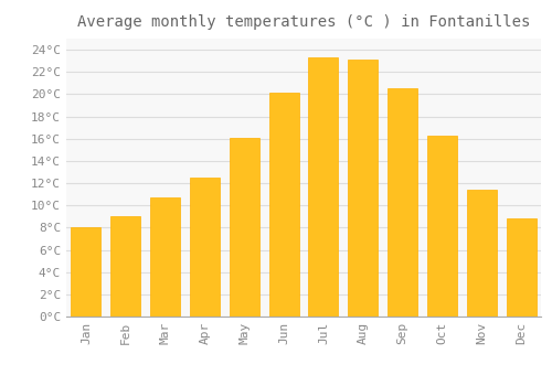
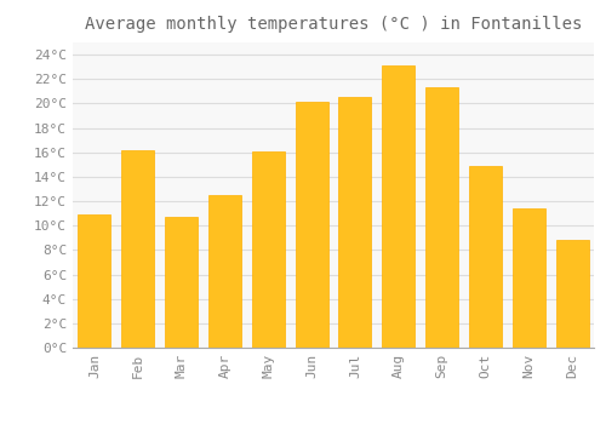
Jan: 8.0°C -> 10.9°C
Feb: 9.0°C -> 16.2°C
Jul: 23.3°C -> 20.5°C
Sep: 20.5°C -> 21.3°C
Oct: 16.3°C -> 14.9°C
